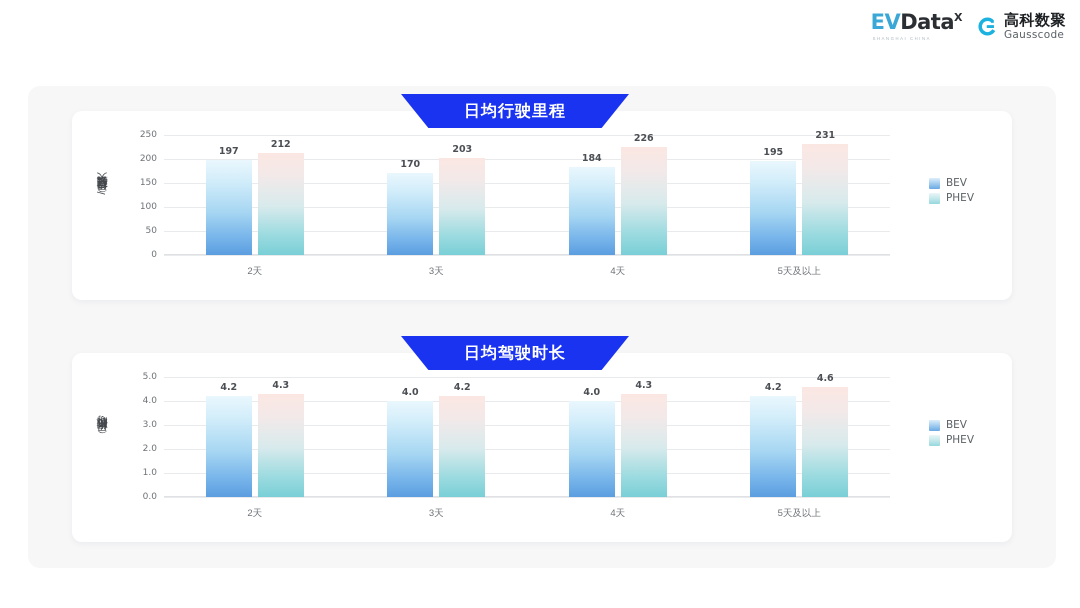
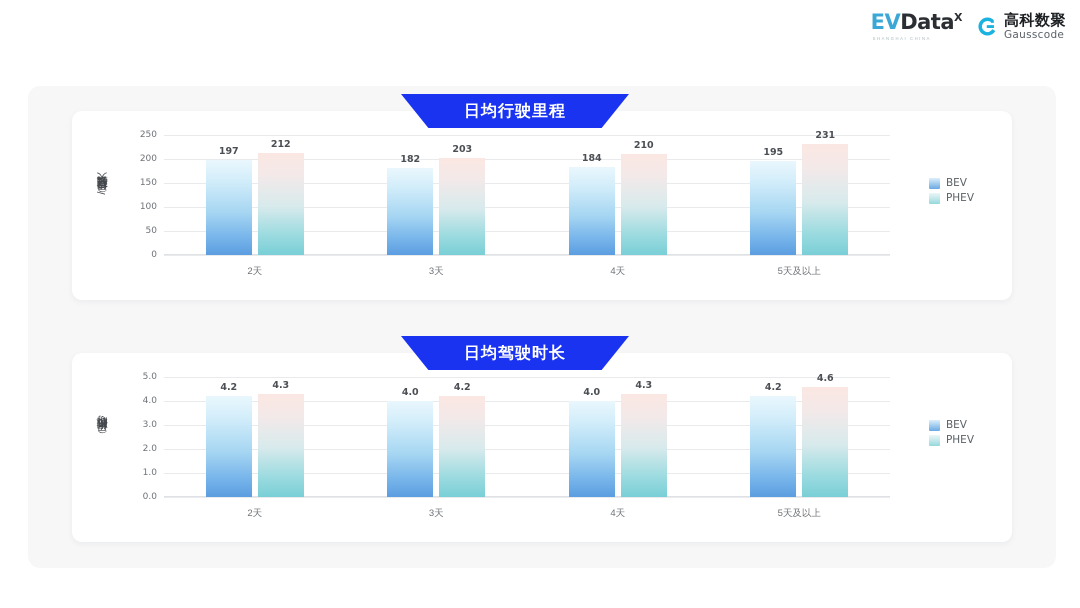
日均行驶里程/BEV/3天: 170 -> 182
日均行驶里程/PHEV/4天: 226 -> 210
